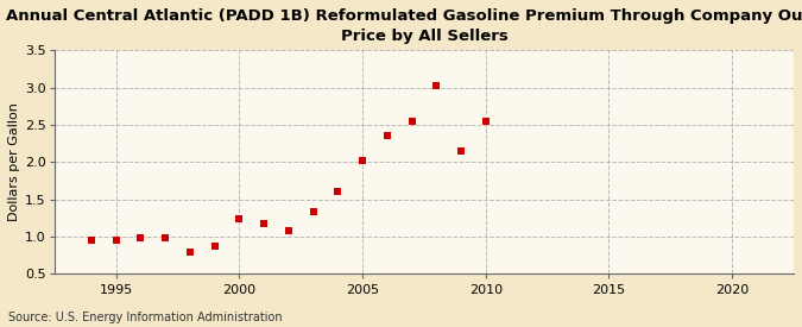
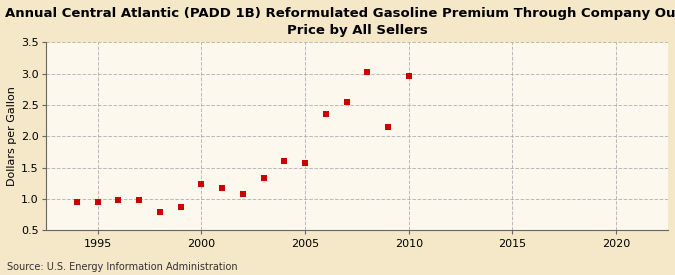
2005: 2.02 -> 1.58
2010: 2.55 -> 2.96
